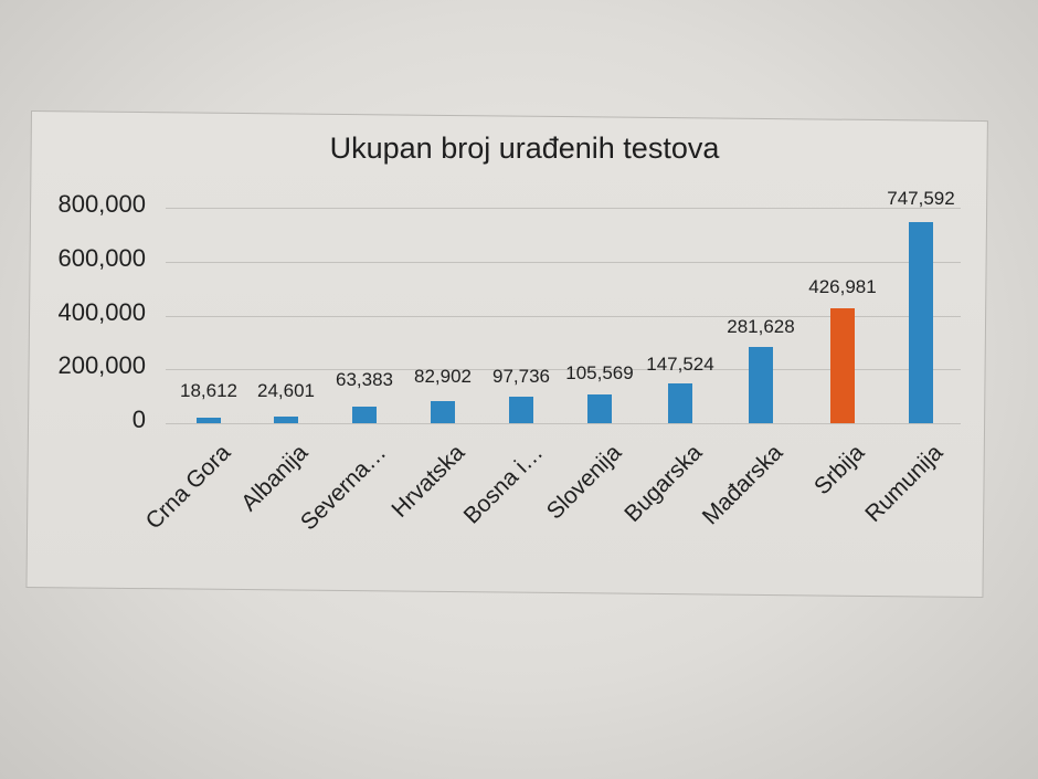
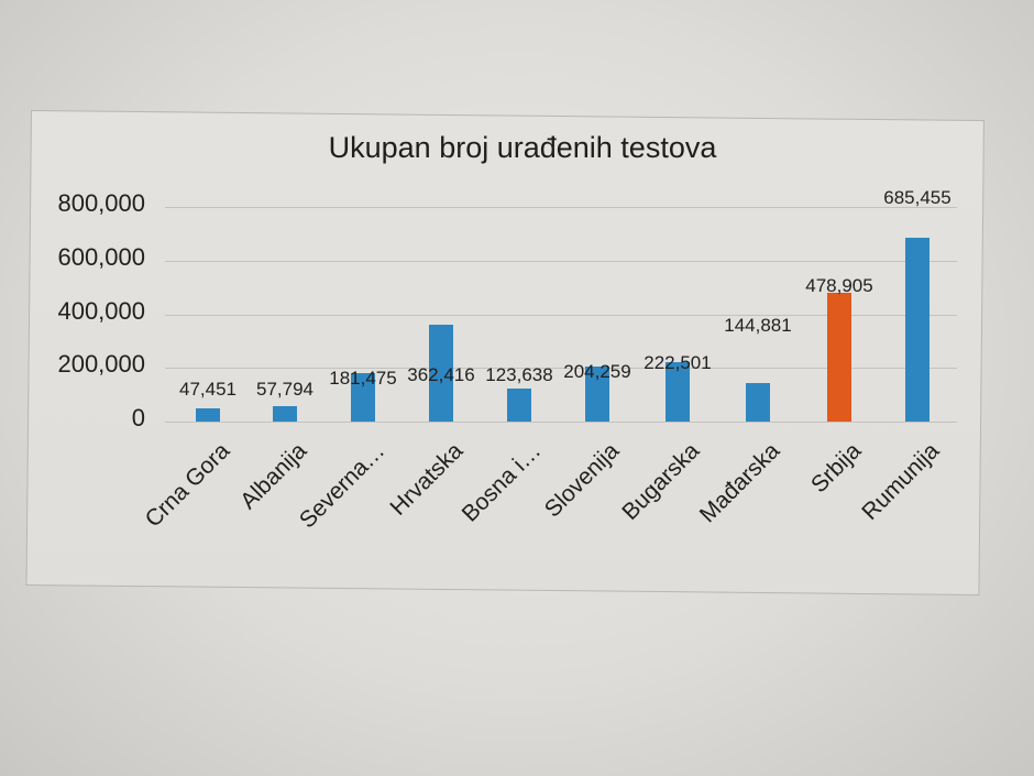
Crna Gora: 18,612 -> 47,451
Albanija: 24,601 -> 57,794
Severna…: 63,383 -> 181,475
Hrvatska: 82,902 -> 362,416
Bosna i…: 97,736 -> 123,638
Slovenija: 105,569 -> 204,259
Bugarska: 147,524 -> 222,501
Mađarska: 281,628 -> 144,881
Srbija: 426,981 -> 478,905
Rumunija: 747,592 -> 685,455
